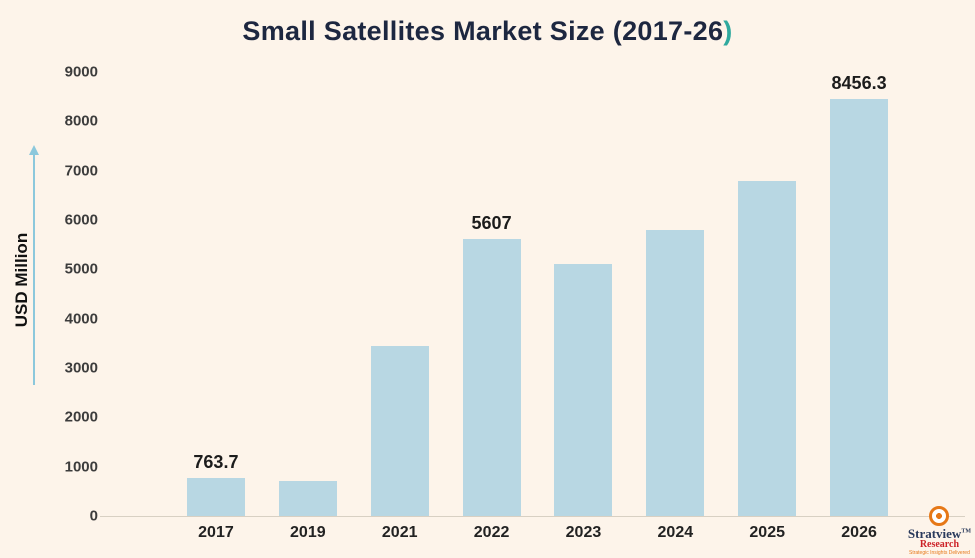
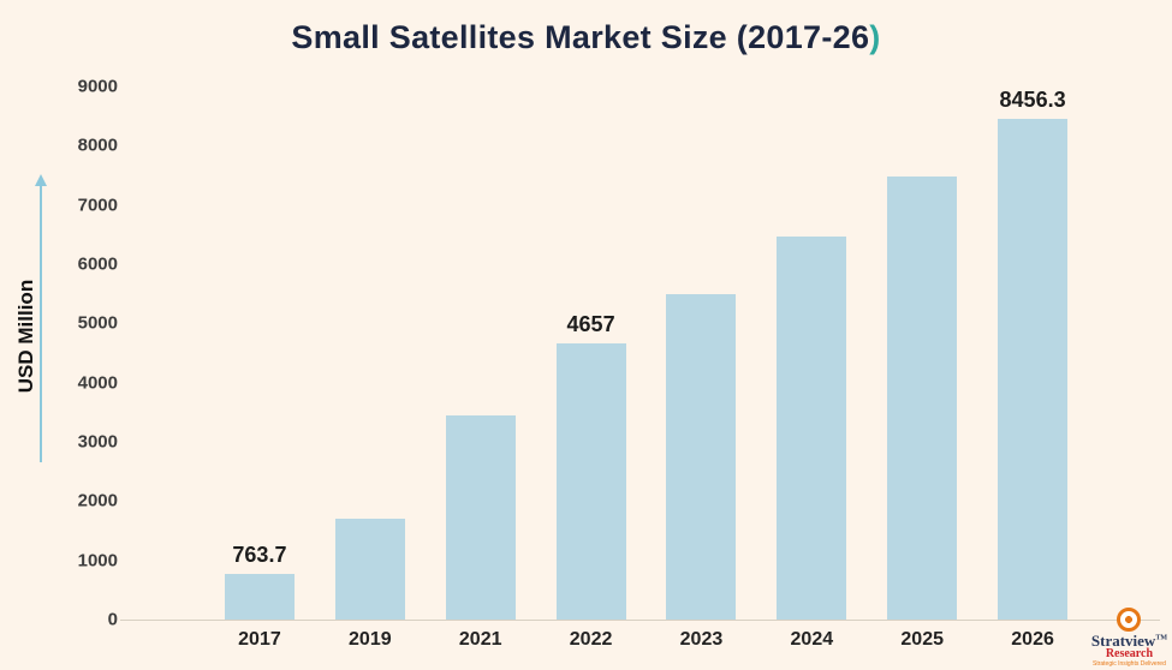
2019: 700 -> 1700
2022: 5607 -> 4657
2023: 5100 -> 5500
2024: 5800 -> 6500
2025: 6800 -> 7500
